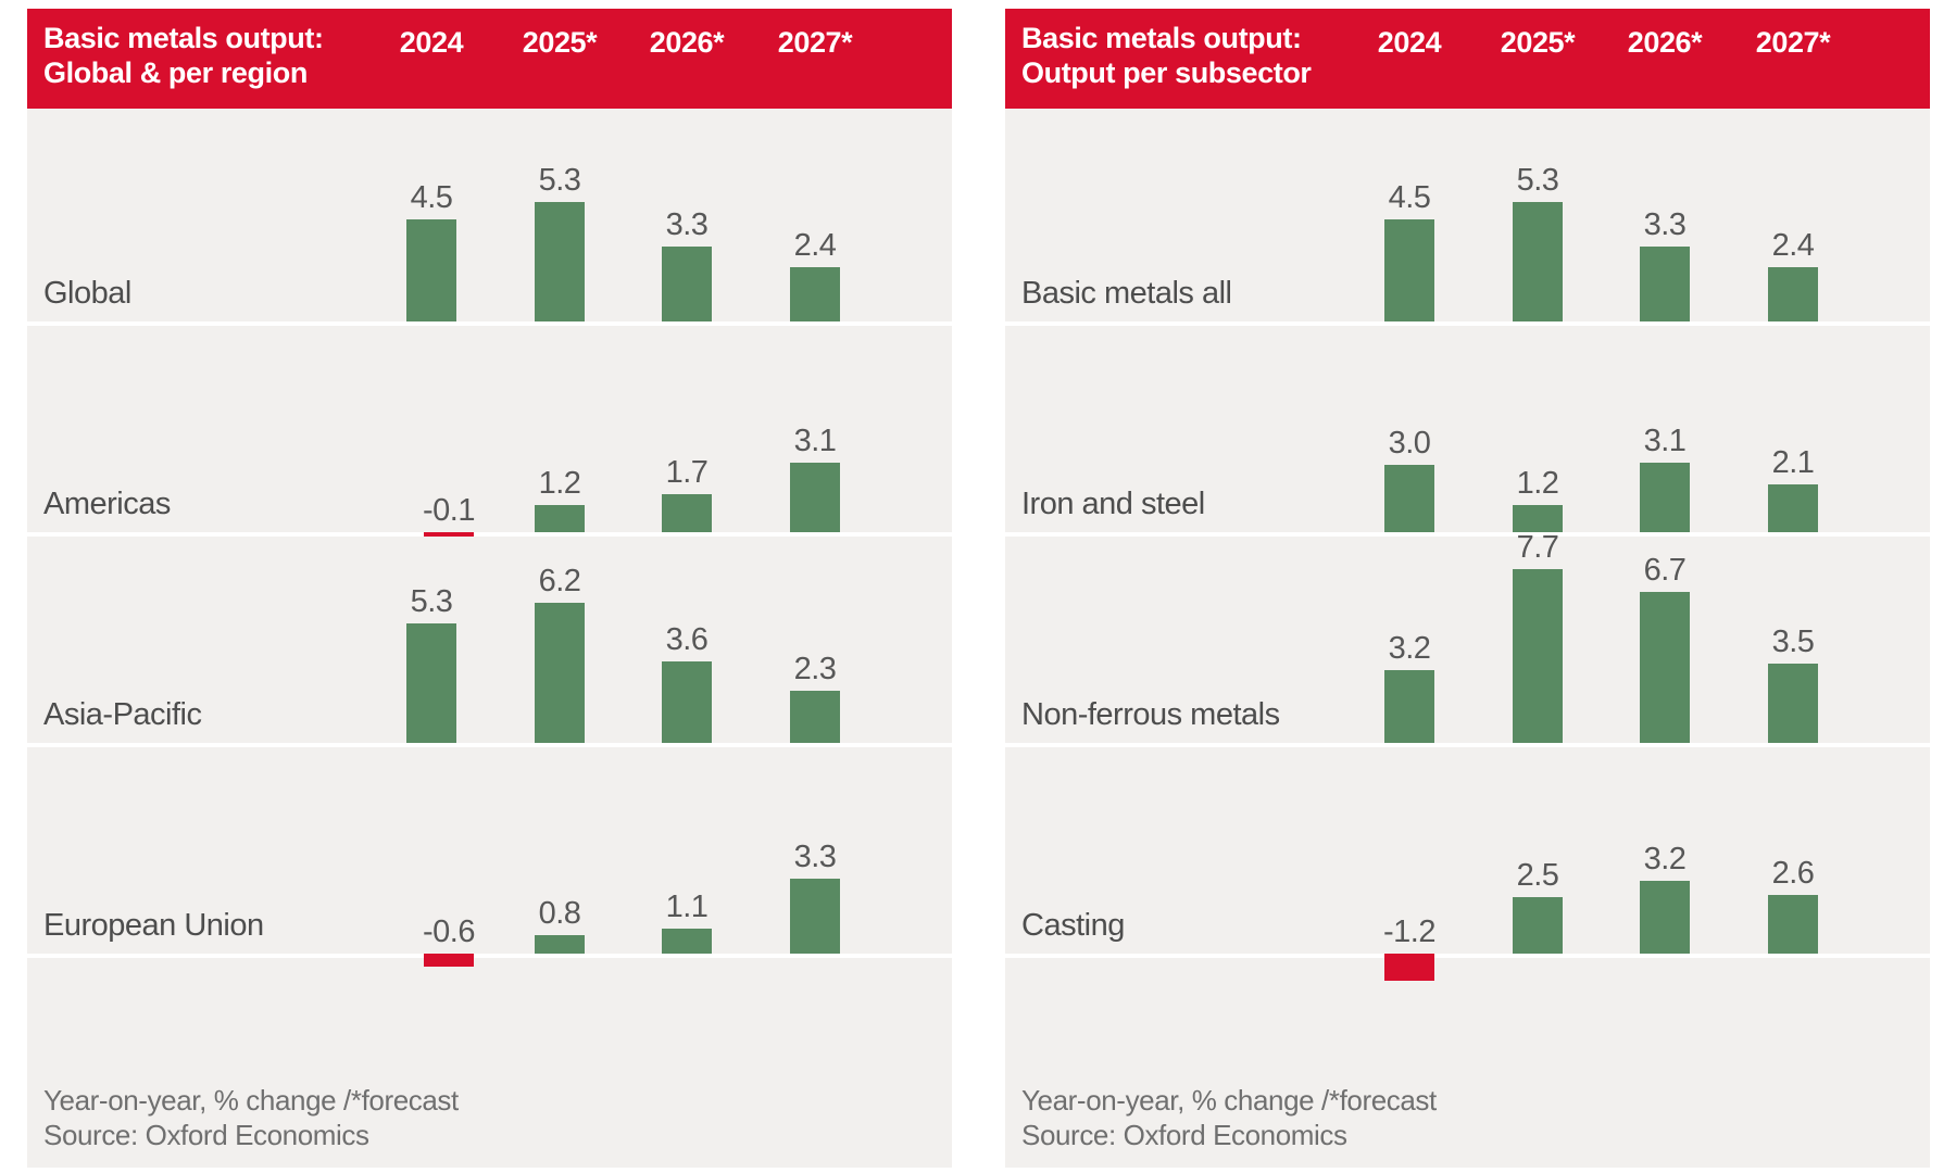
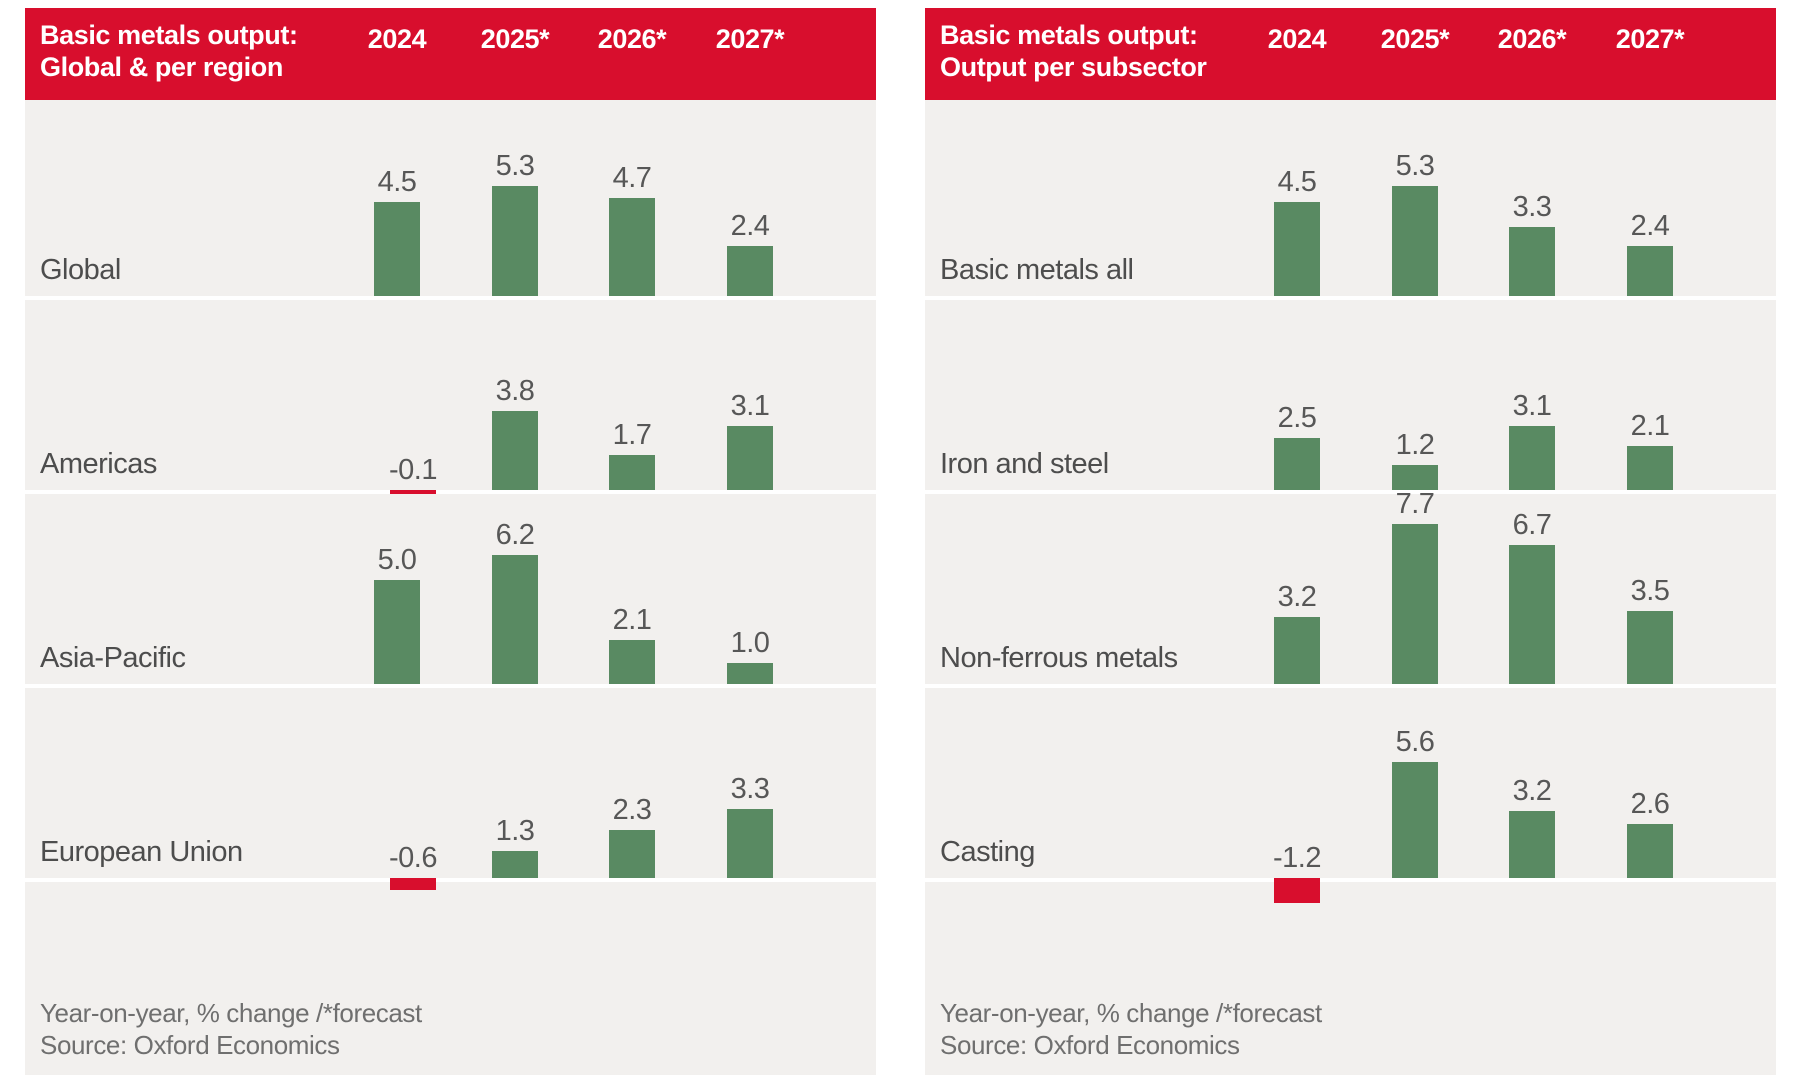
Basic metals output: Global & per region/Asia-Pacific/2024: 5.3 -> 5.0
Basic metals output: Global & per region/Americas/2025*: 1.2 -> 3.8
Basic metals output: Global & per region/European Union/2025*: 0.8 -> 1.3
Basic metals output: Global & per region/Global/2026*: 3.3 -> 4.7
Basic metals output: Global & per region/Asia-Pacific/2026*: 3.6 -> 2.1
Basic metals output: Global & per region/European Union/2026*: 1.1 -> 2.3
Basic metals output: Global & per region/Asia-Pacific/2027*: 2.3 -> 1.0
Basic metals output: Output per subsector/Iron and steel/2024: 3.0 -> 2.5
Basic metals output: Output per subsector/Casting/2025*: 2.5 -> 5.6
